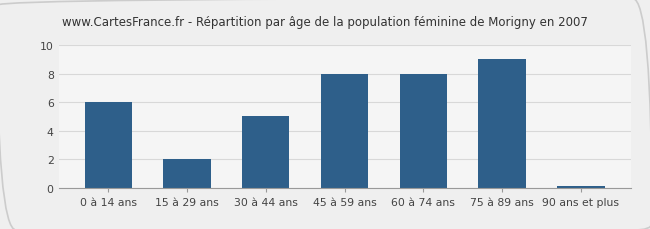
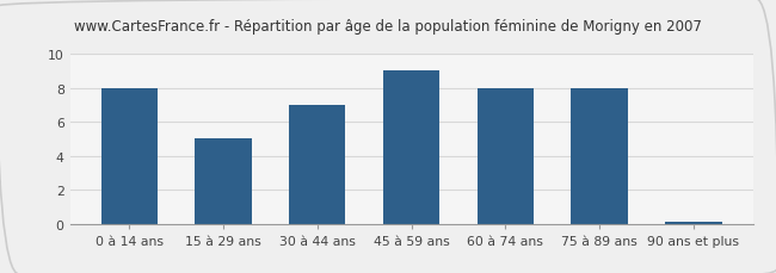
0 à 14 ans: 6.0 -> 8.0
15 à 29 ans: 2.0 -> 5.0
30 à 44 ans: 5.0 -> 7.0
45 à 59 ans: 8.0 -> 9.0
75 à 89 ans: 9.0 -> 8.0
